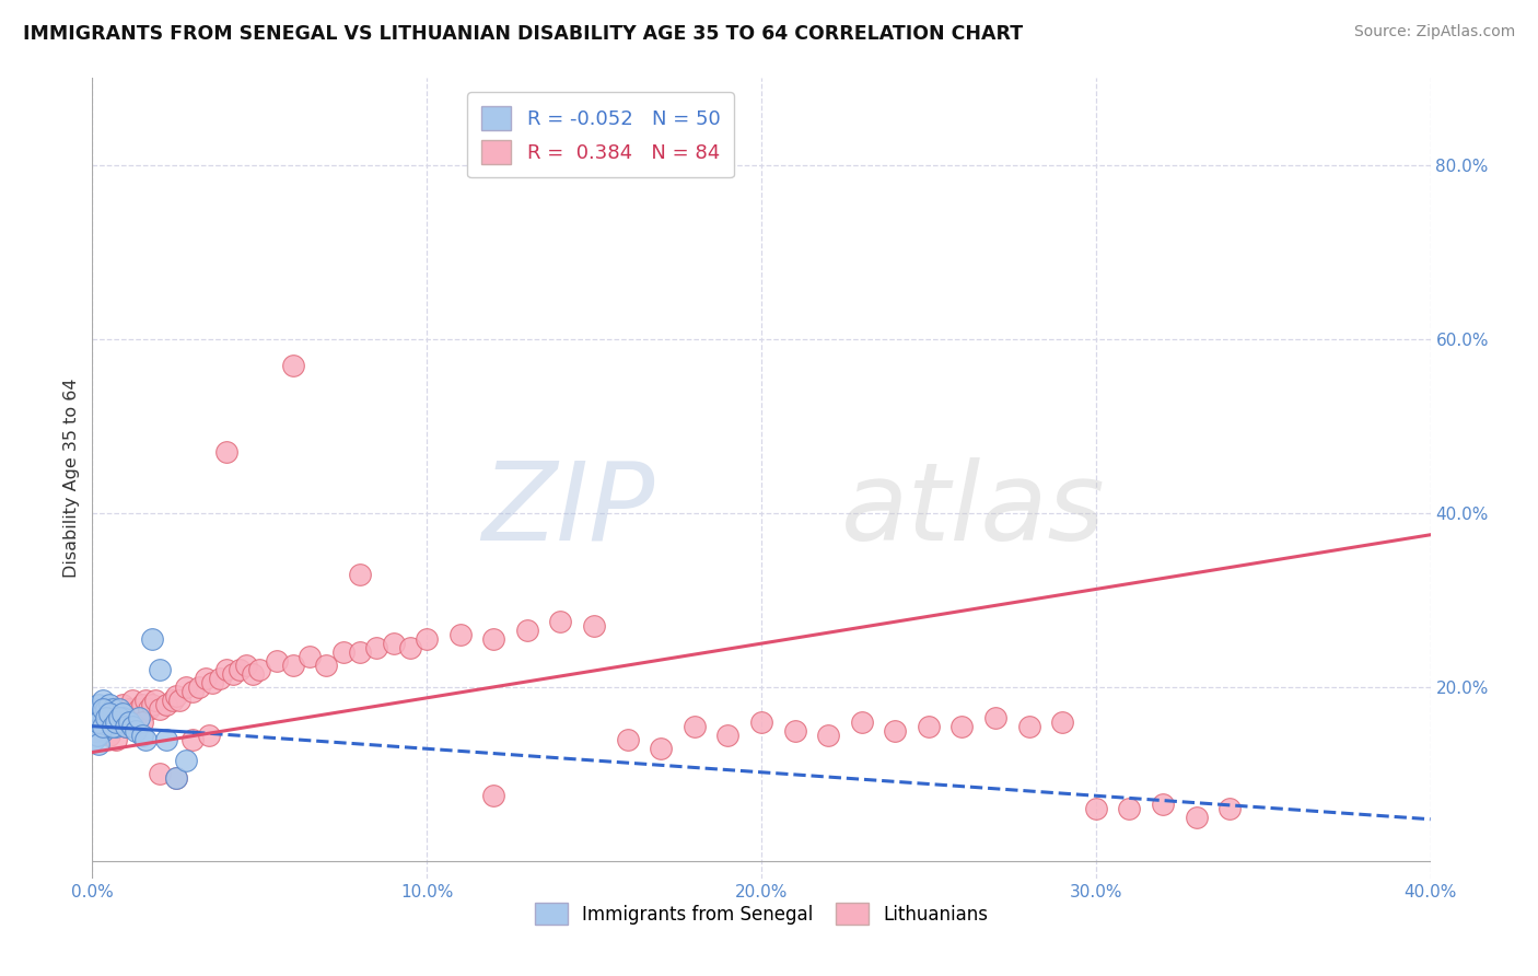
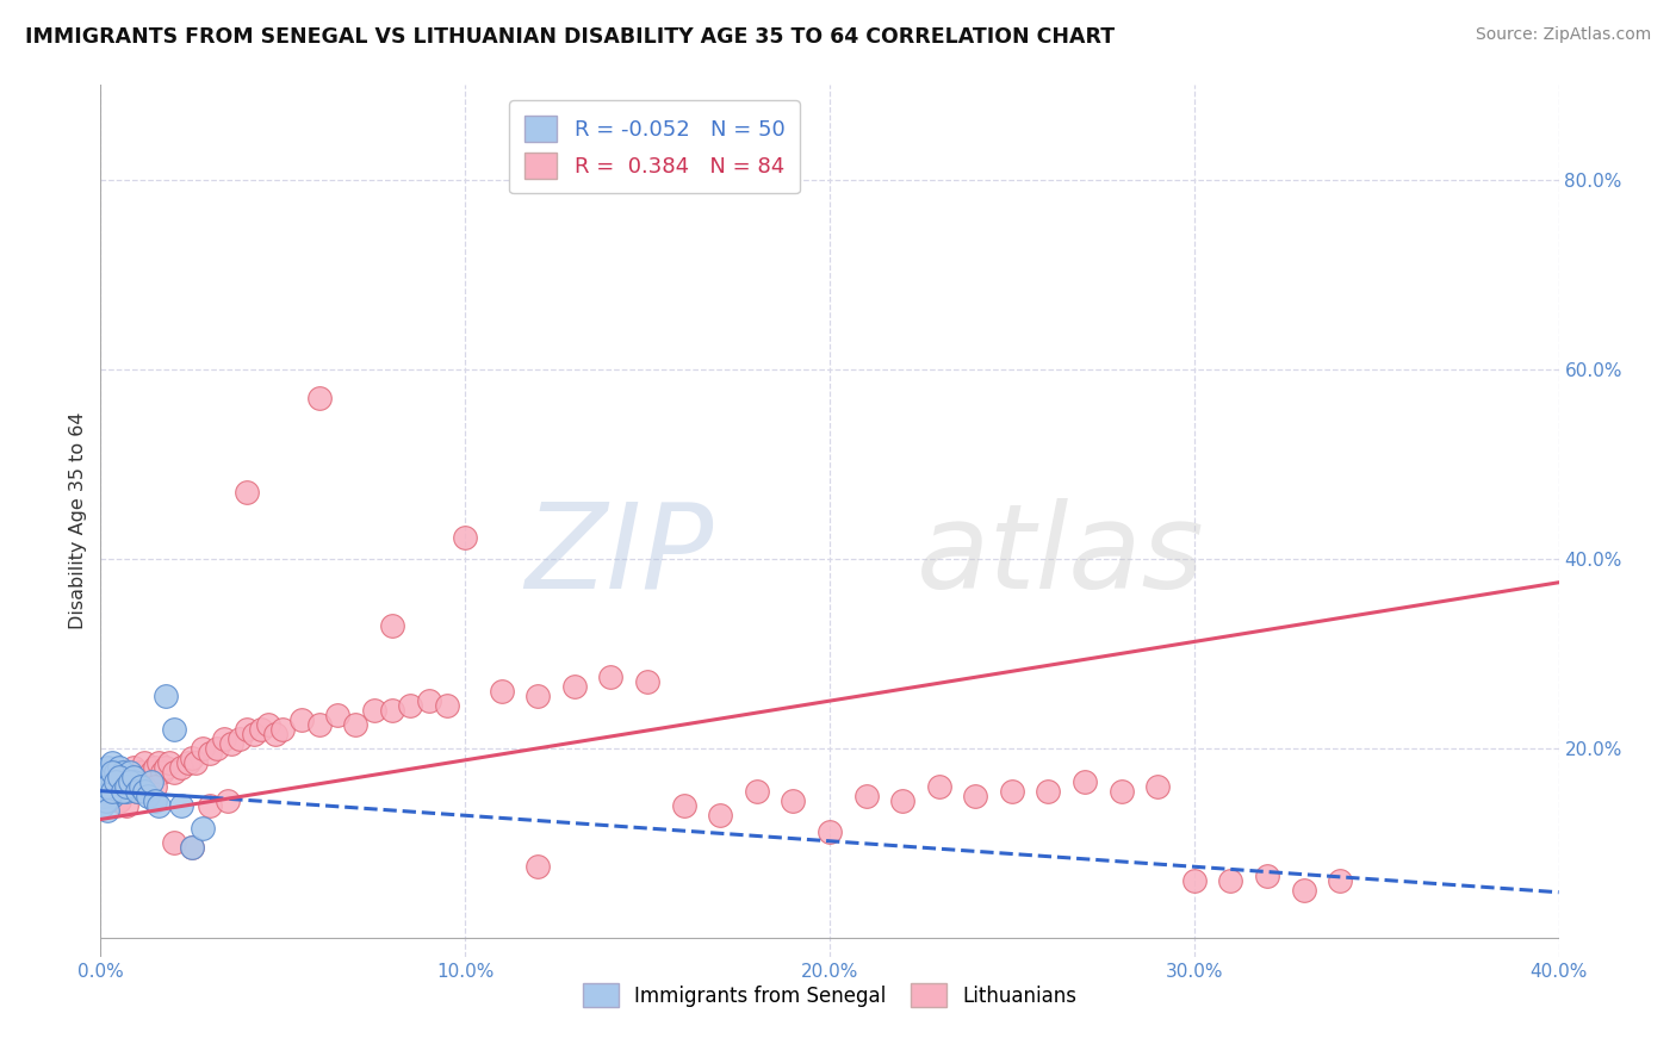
Lithuanians/10.0%: 25.5% -> 42.2%
Lithuanians/20.0%: 16.0% -> 11.2%
